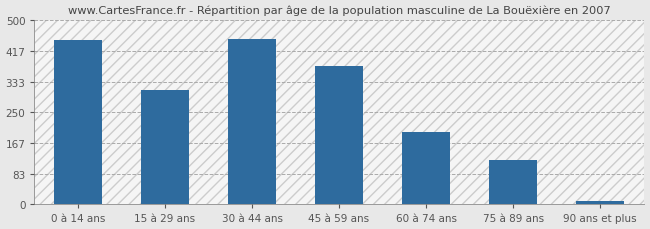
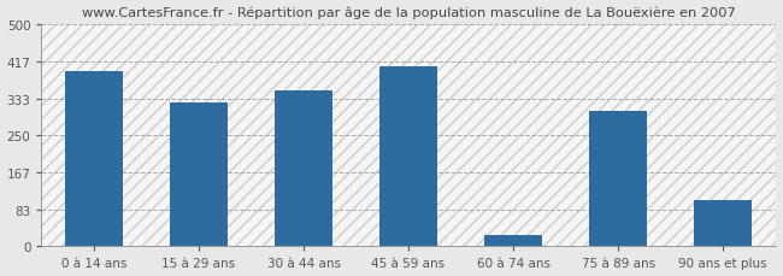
0 à 14 ans: 447 -> 395
15 à 29 ans: 310 -> 325
30 à 44 ans: 448 -> 350
45 à 59 ans: 375 -> 405
60 à 74 ans: 195 -> 25
75 à 89 ans: 120 -> 305
90 ans et plus: 10 -> 105
